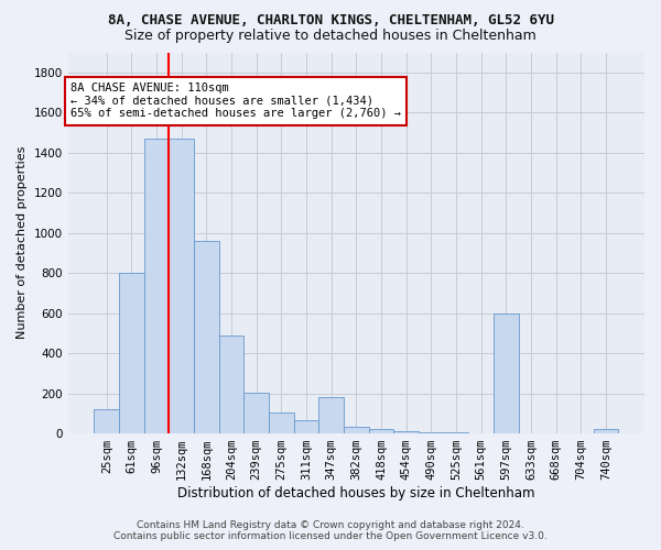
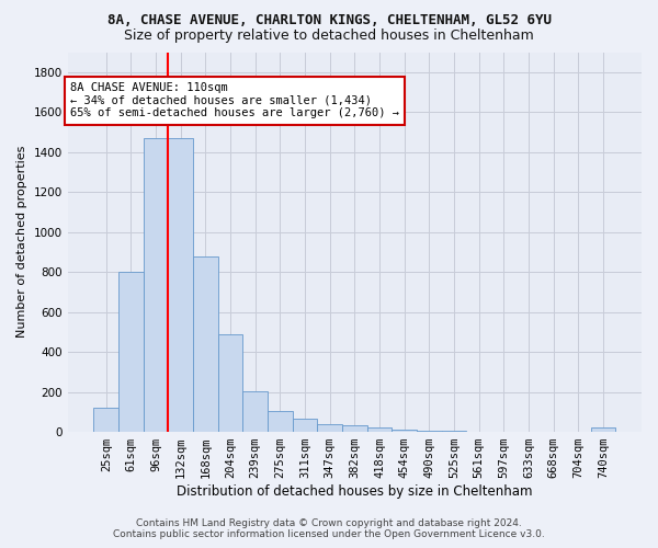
168sqm: 960 -> 880
347sqm: 180 -> 40
597sqm: 600 -> 0
